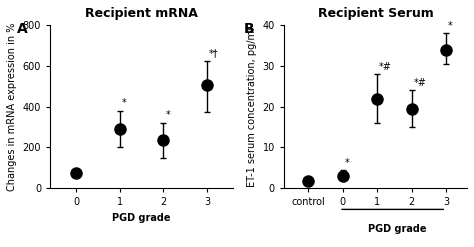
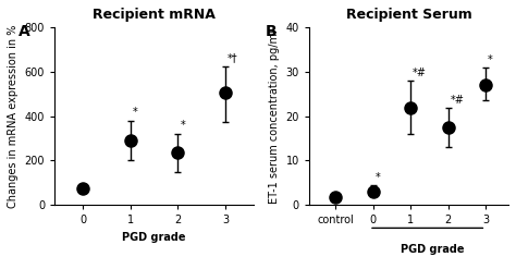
Recipient Serum/2: 19.5 -> 17.5
Recipient Serum/3: 34.0 -> 27.0
